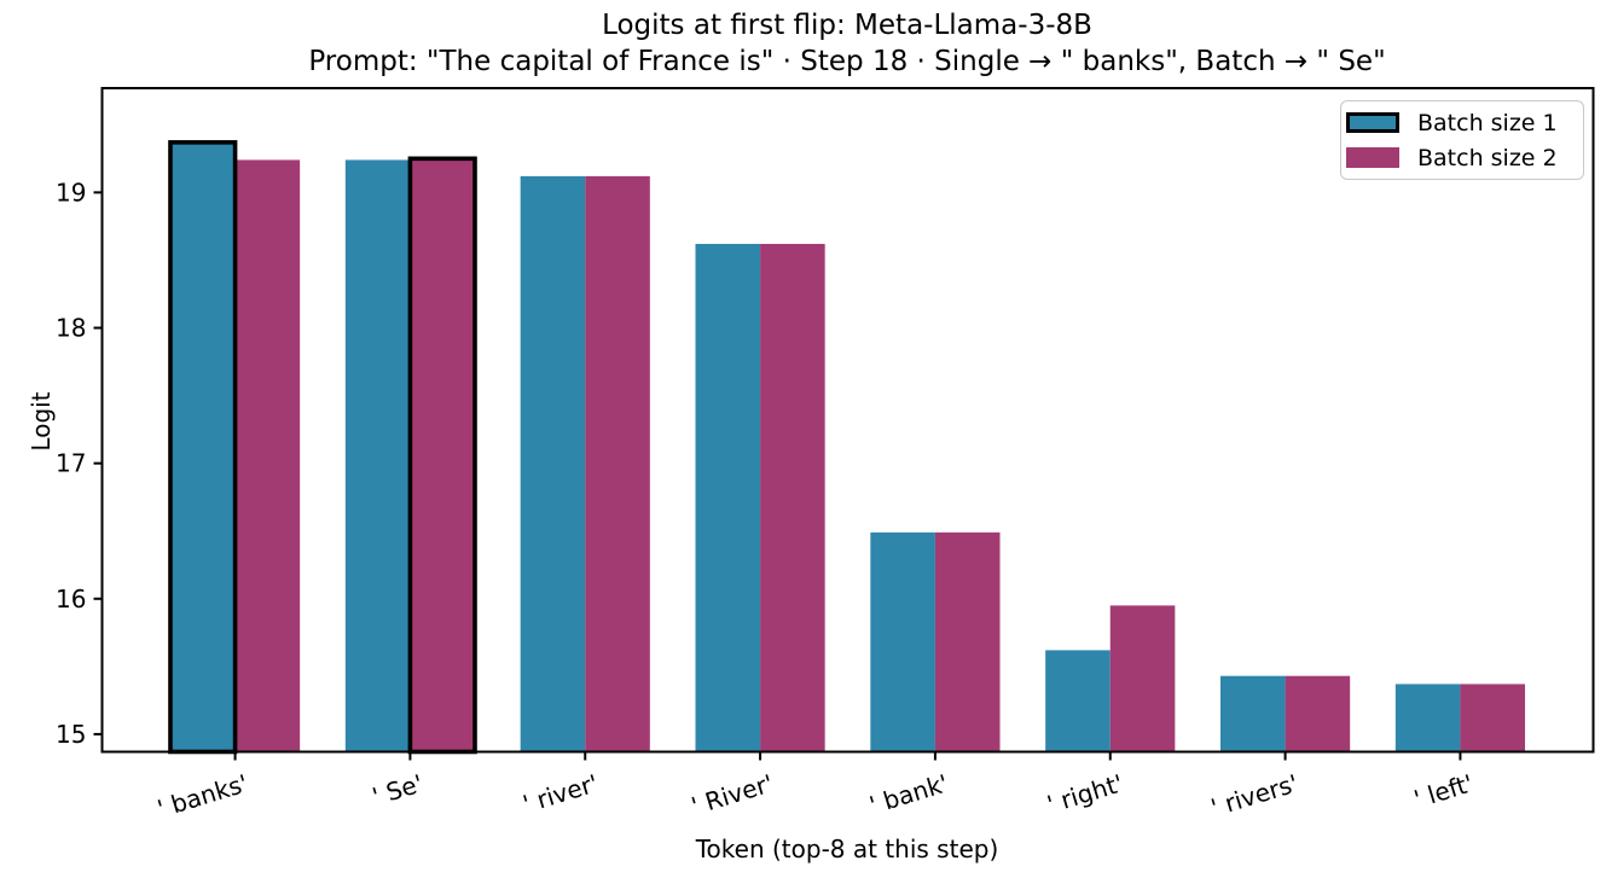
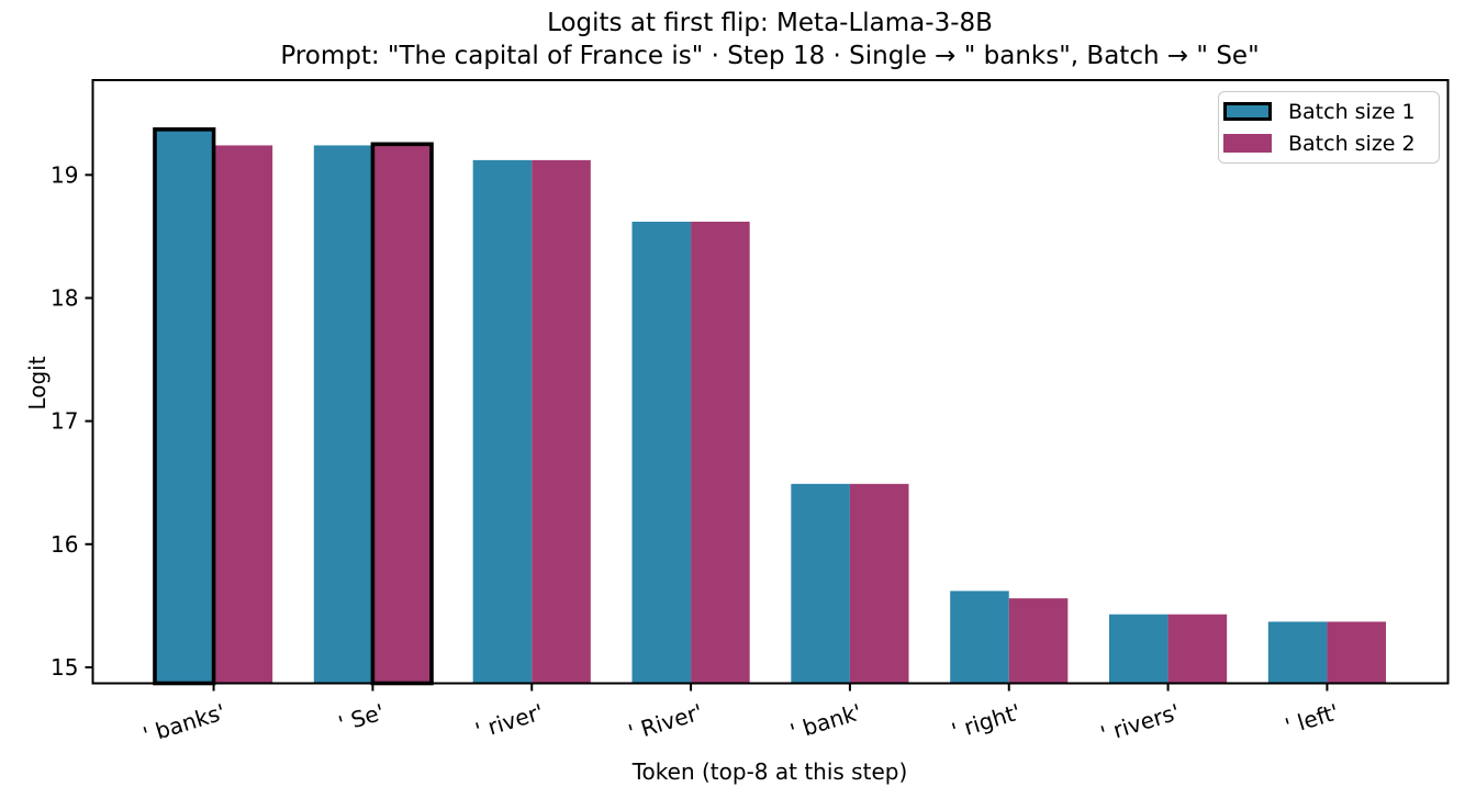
Batch size 2/' right': 15.95 -> 15.56
